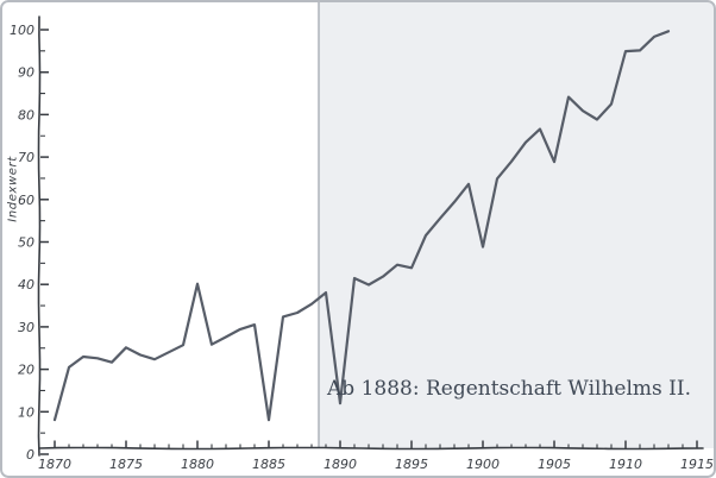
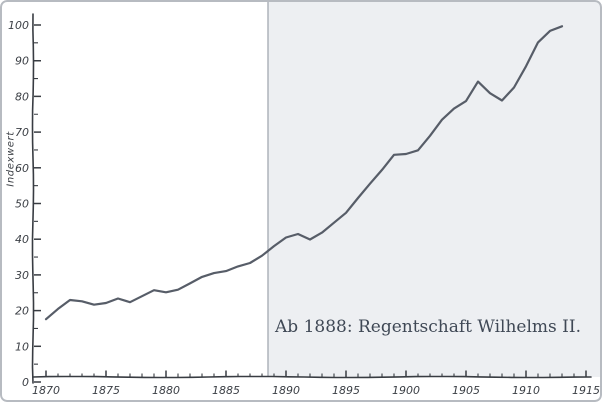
1870: 8 -> 18
1875: 25 -> 22
1880: 40 -> 25
1885: 8 -> 31
1890: 12 -> 40
1895: 44 -> 48
1900: 49 -> 64
1905: 69 -> 79
1910: 95 -> 88
